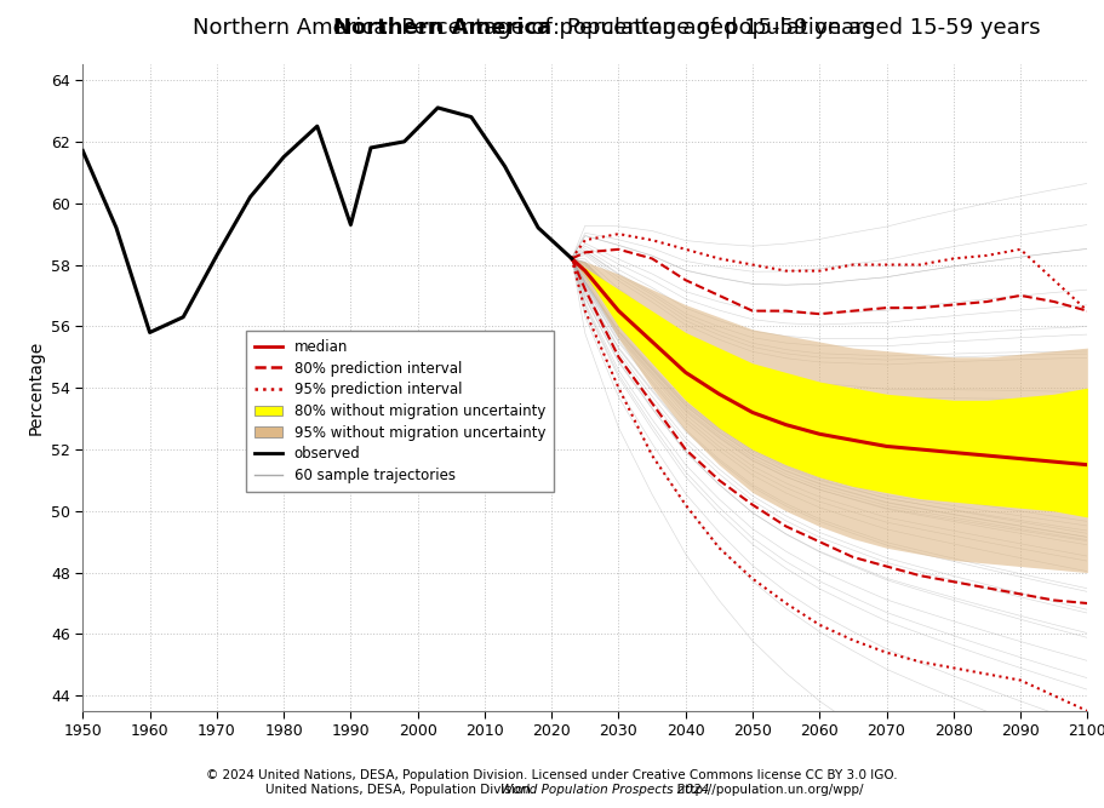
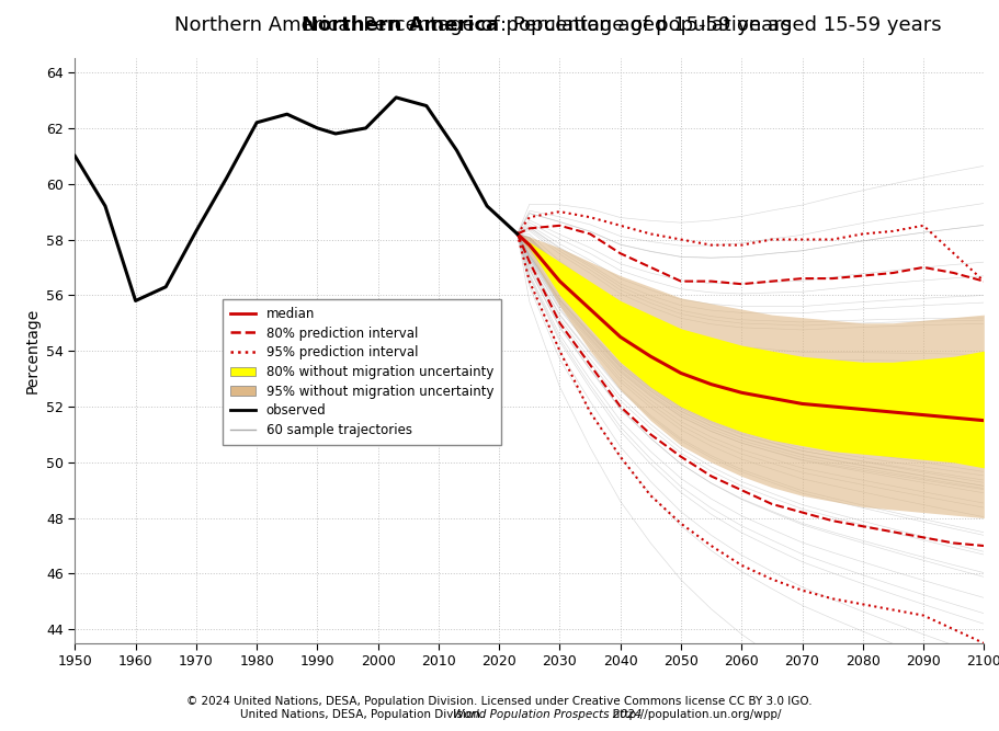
observed/1950: 61.7 -> 61.0
observed/1980: 61.5 -> 62.2
observed/1990: 59.3 -> 62.0
